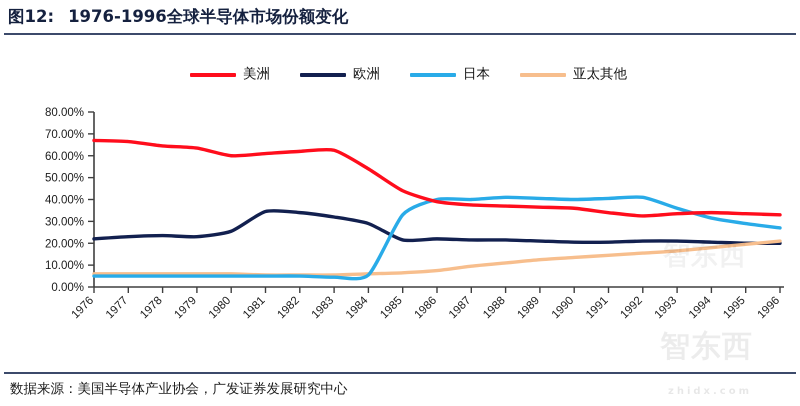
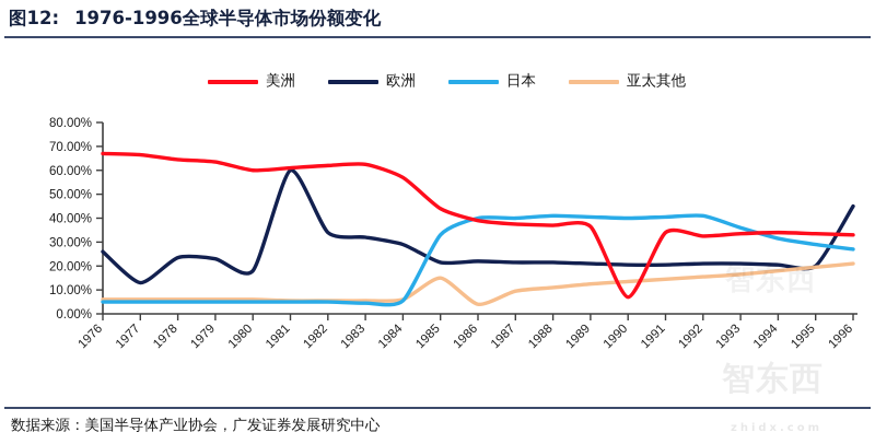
欧洲/1976: 22% -> 26%
欧洲/1977: 23% -> 13%
欧洲/1980: 26% -> 18%
欧洲/1981: 34% -> 60%
美洲/1984: 54% -> 57%
亚太其他/1985: 6% -> 15%
亚太其他/1986: 8% -> 4%
美洲/1990: 36% -> 7%
欧洲/1996: 20% -> 45%
